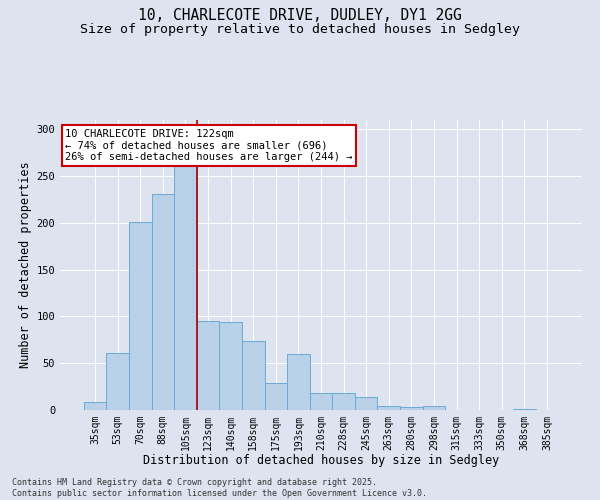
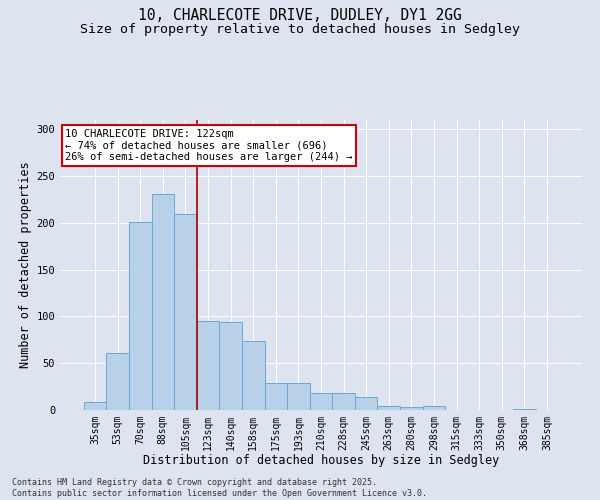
105sqm: 264 -> 209
193sqm: 60 -> 29
